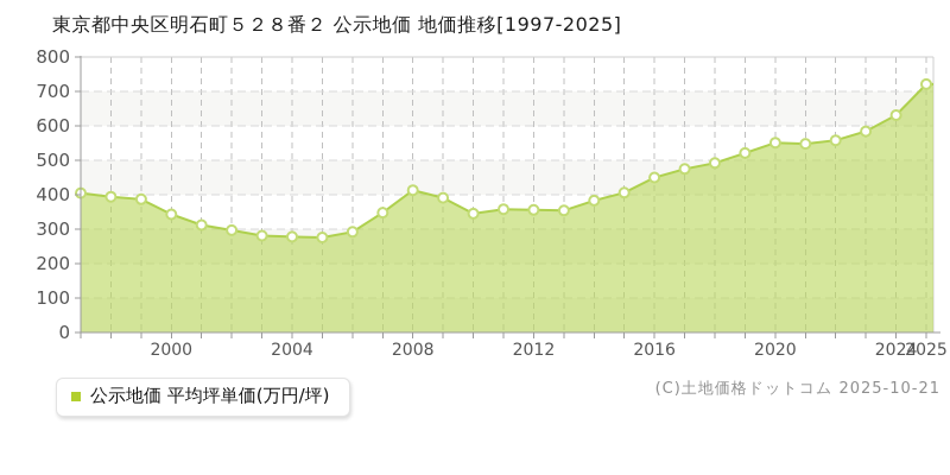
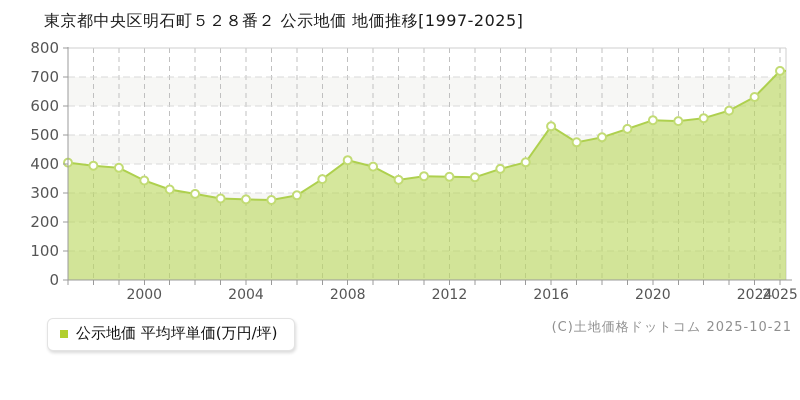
2016: 450 -> 530
